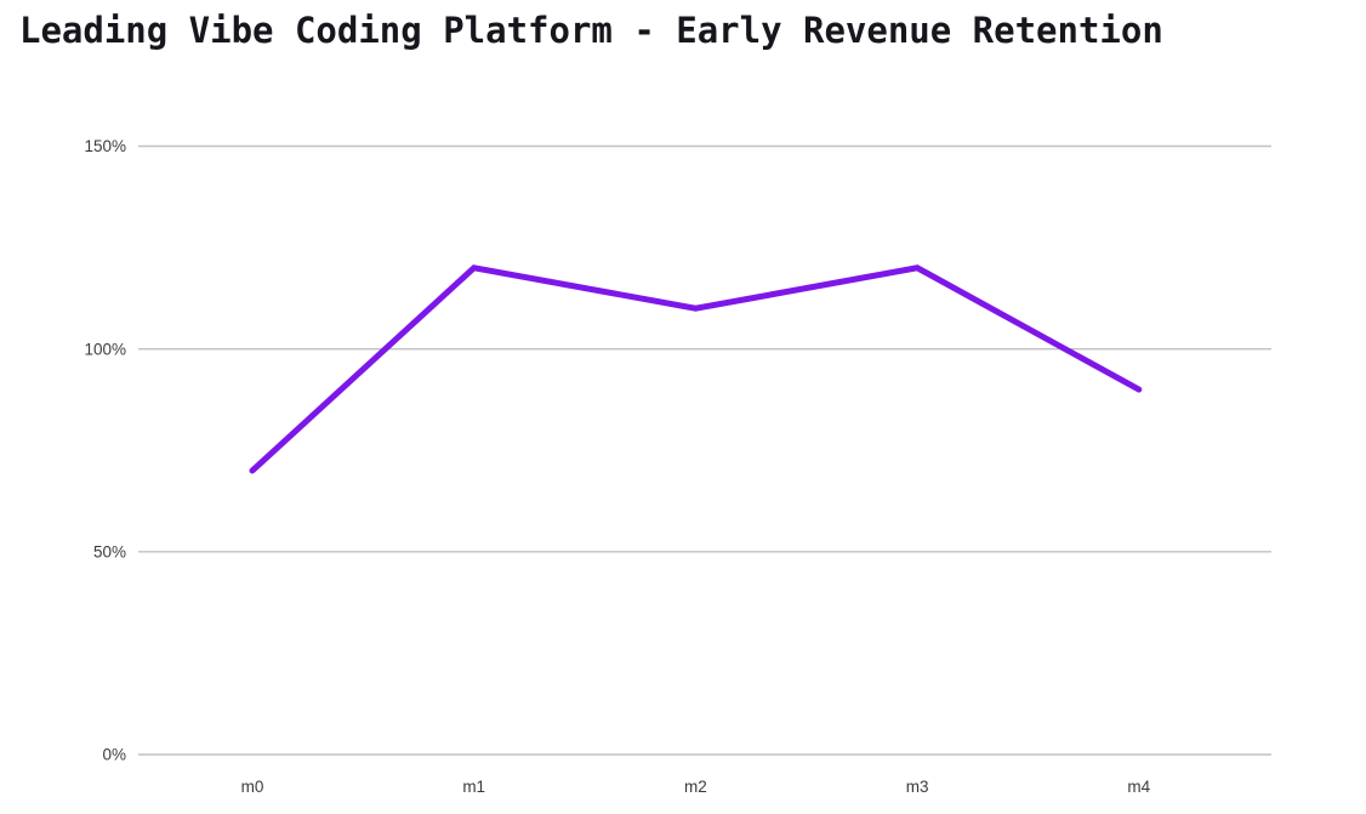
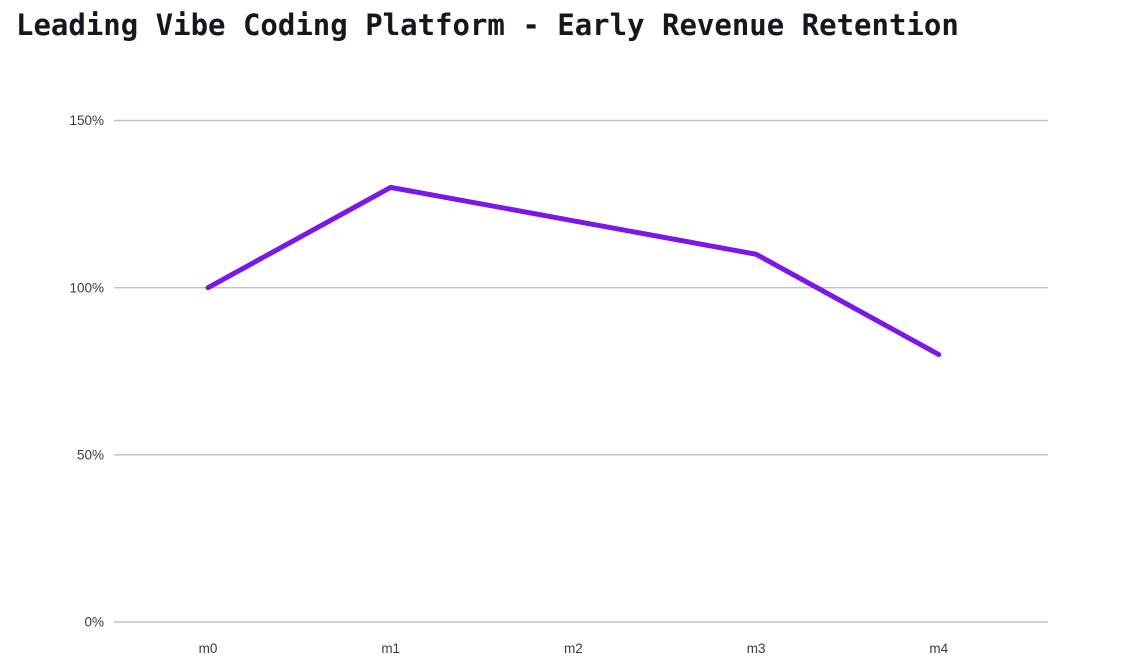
m0: 70% -> 100%
m1: 120% -> 130%
m2: 110% -> 120%
m3: 120% -> 110%
m4: 90% -> 80%
